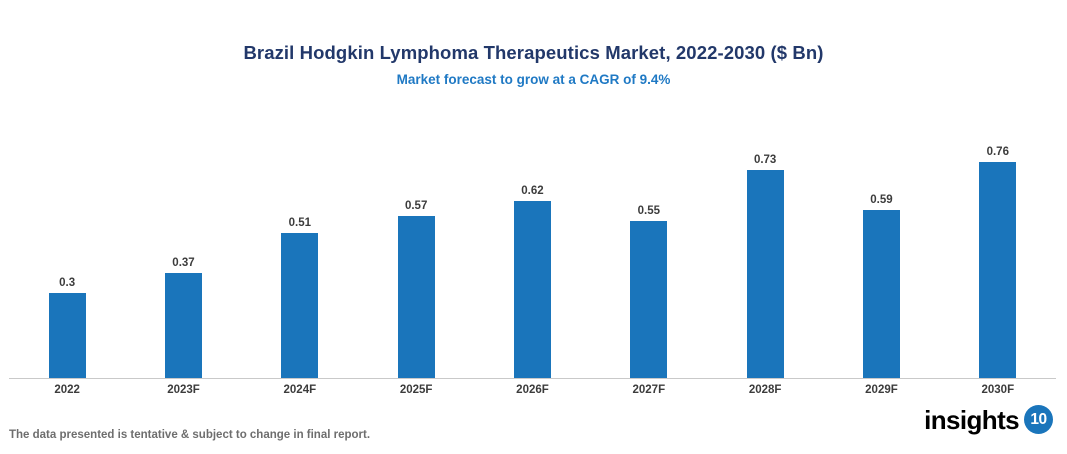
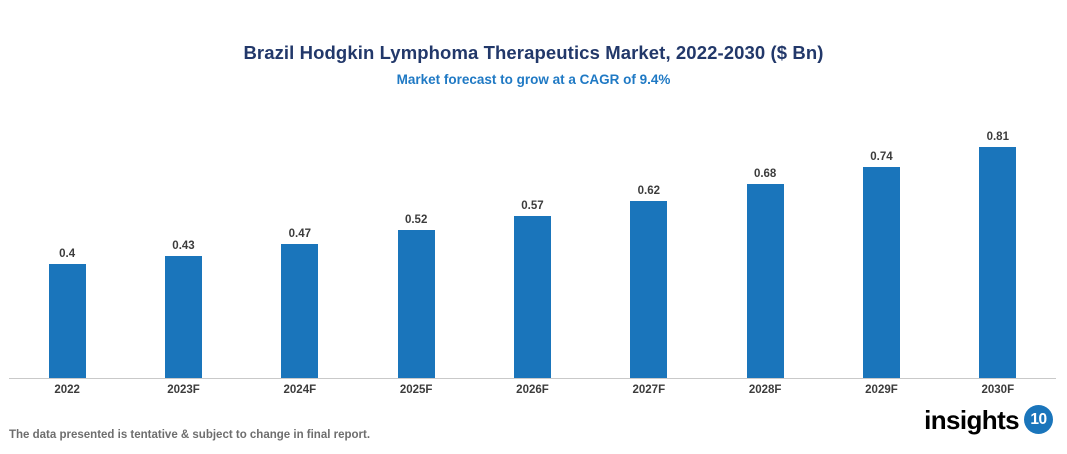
2022: 0.3 -> 0.4
2023F: 0.37 -> 0.43
2024F: 0.51 -> 0.47
2025F: 0.57 -> 0.52
2026F: 0.62 -> 0.57
2027F: 0.55 -> 0.62
2028F: 0.73 -> 0.68
2029F: 0.59 -> 0.74
2030F: 0.76 -> 0.81
